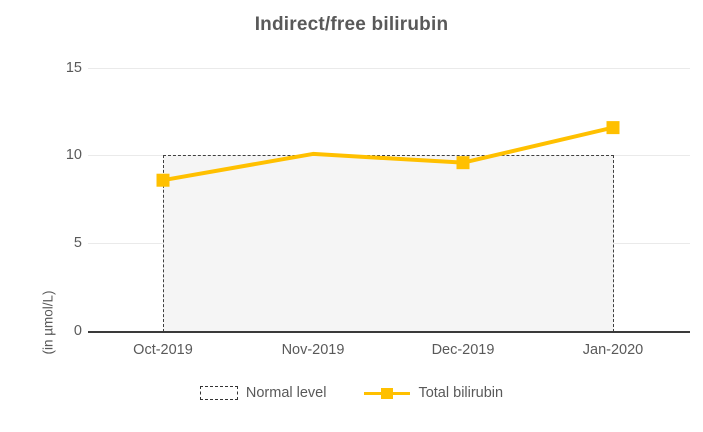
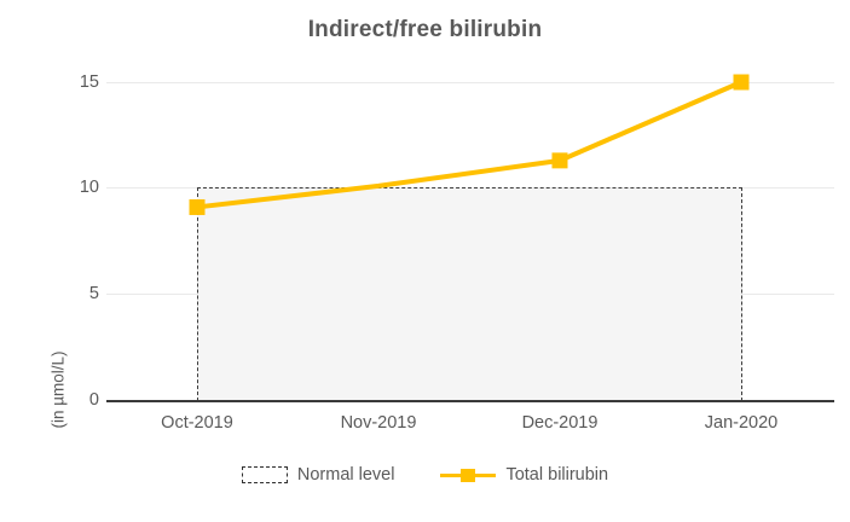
Oct-2019: 8.6 -> 9.1
Dec-2019: 9.6 -> 11.3
Jan-2020: 11.6 -> 15.0
